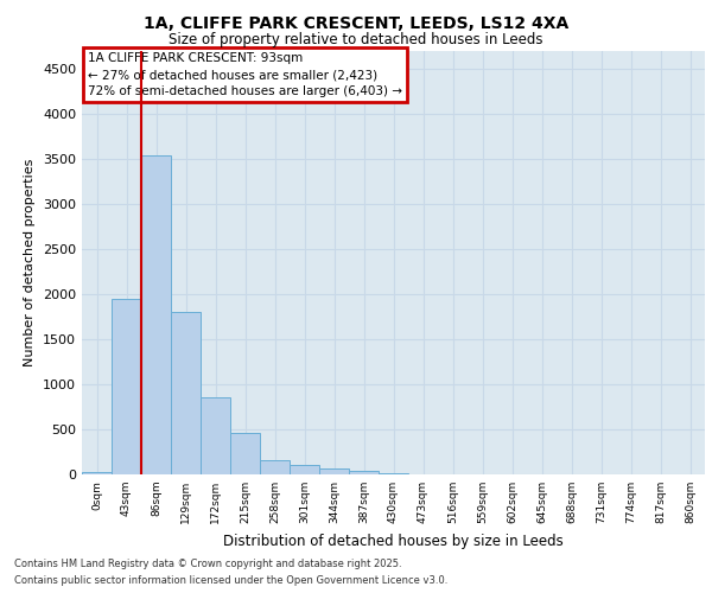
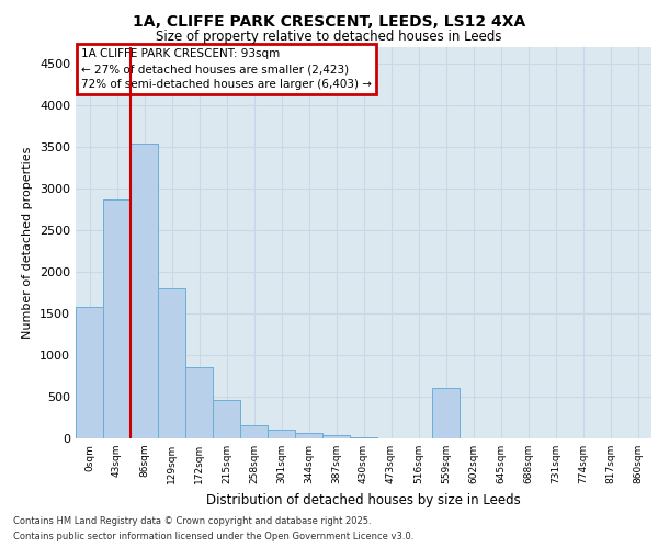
0sqm: 30 -> 1580
43sqm: 1940 -> 2860
559sqm: 0 -> 600
